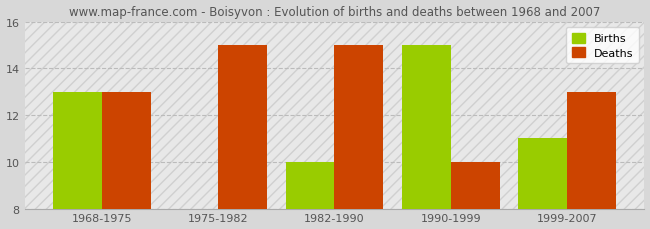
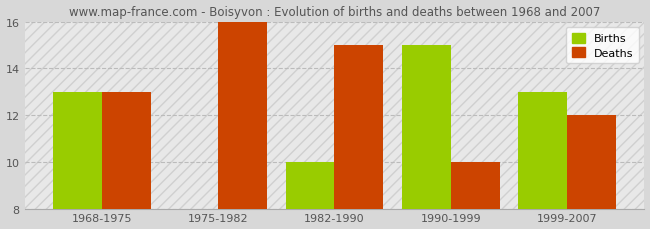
Deaths/1975-1982: 15 -> 16
Births/1999-2007: 11 -> 13
Deaths/1999-2007: 13 -> 12
